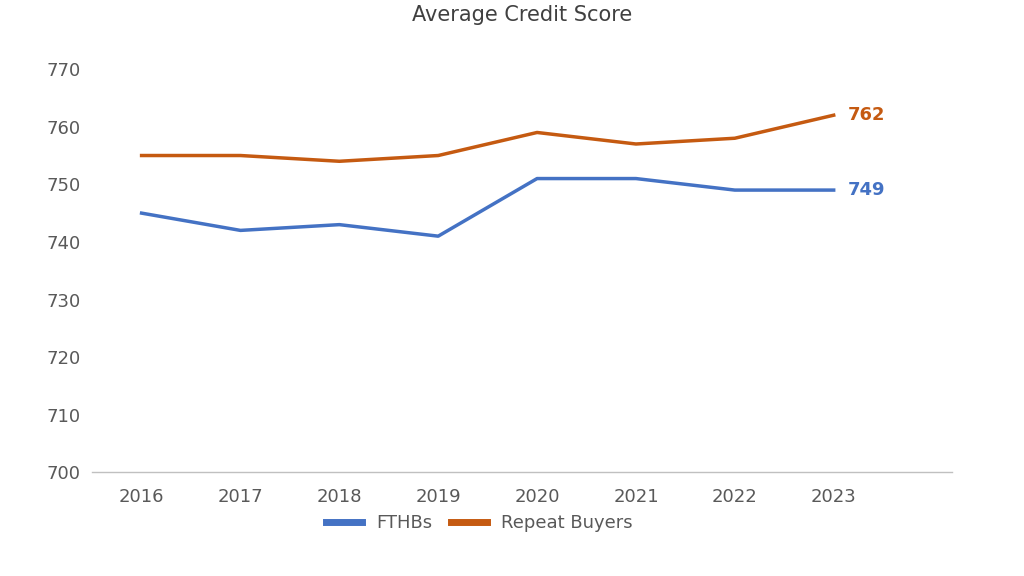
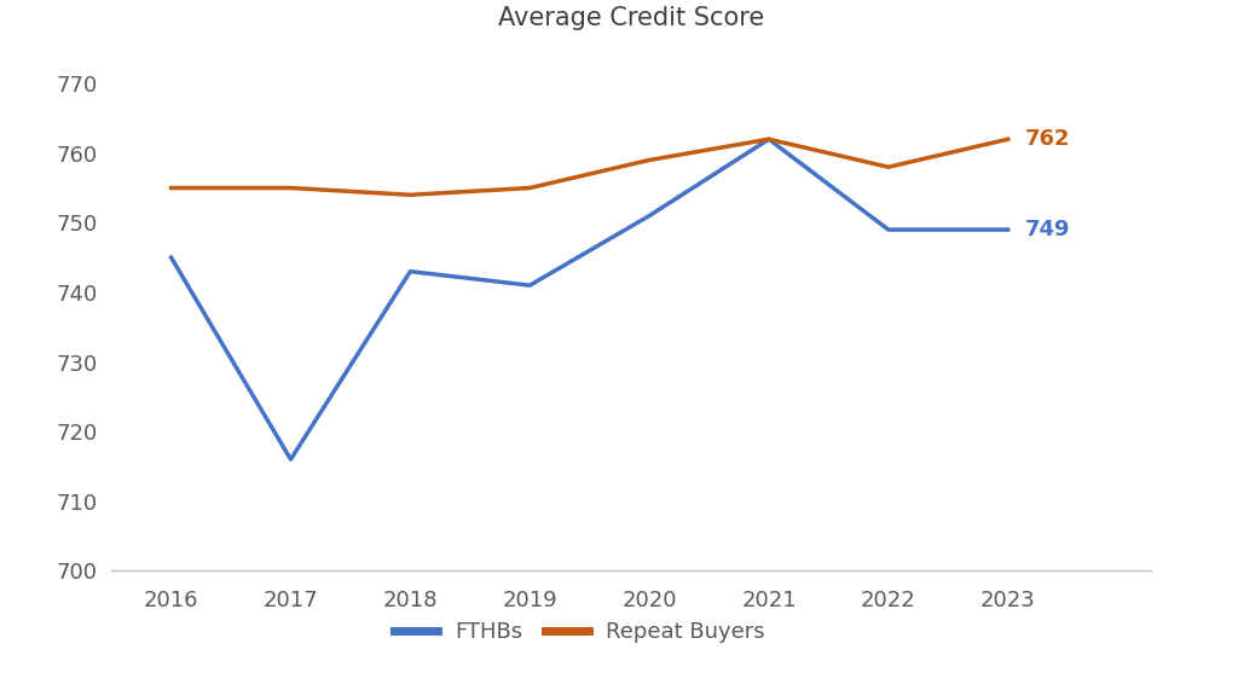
FTHBs/2017: 742 -> 716
FTHBs/2021: 751 -> 762
Repeat Buyers/2021: 757 -> 762
